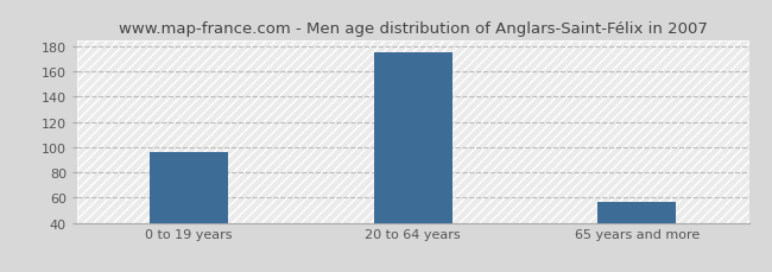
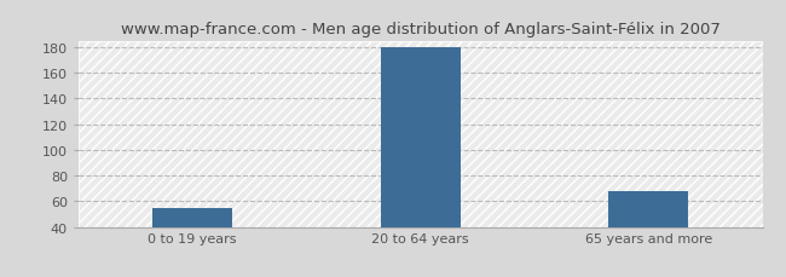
0 to 19 years: 96 -> 55
20 to 64 years: 175 -> 180
65 years and more: 57 -> 68
